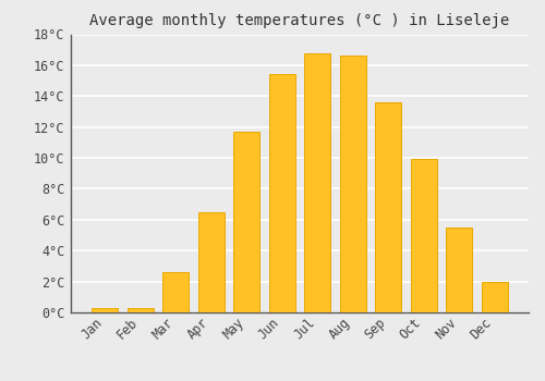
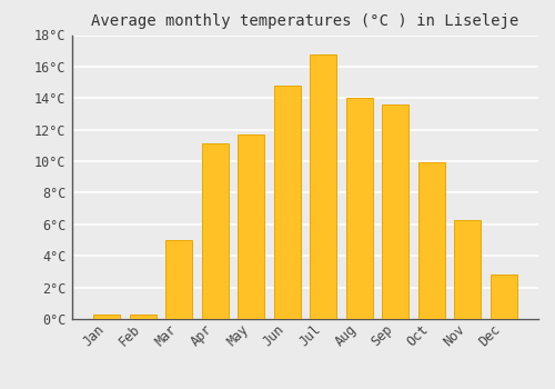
Mar: 2.6°C -> 5.0°C
Apr: 6.5°C -> 11.1°C
Jun: 15.4°C -> 14.8°C
Aug: 16.6°C -> 14.0°C
Nov: 5.5°C -> 6.3°C
Dec: 2.0°C -> 2.8°C
